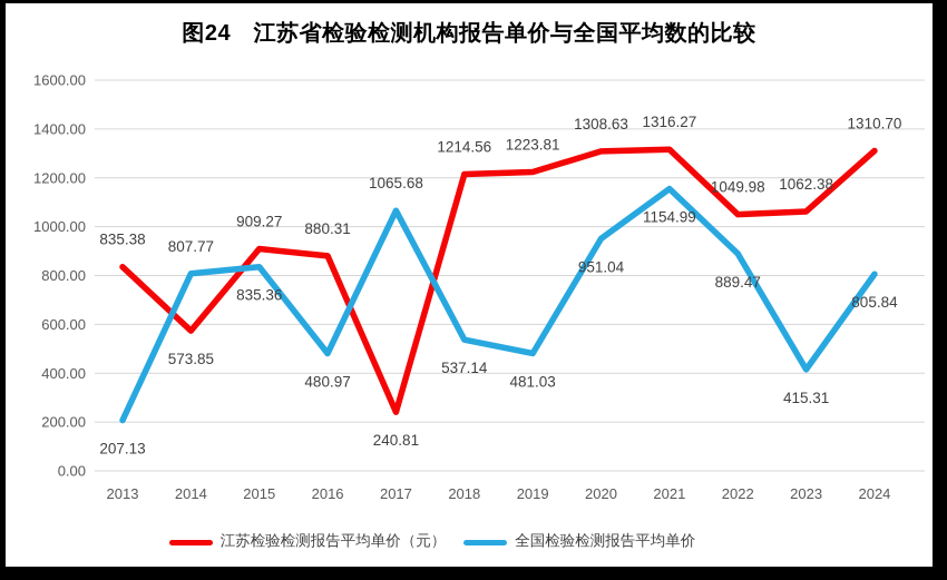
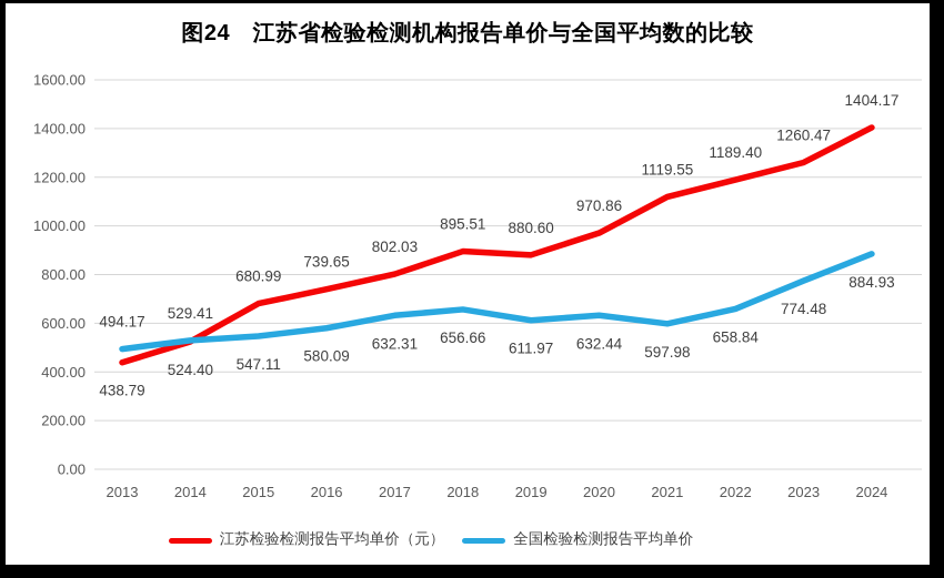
江苏检验检测报告平均单价（元）/2013: 835.38 -> 438.79
全国检验检测报告平均单价/2013: 207.13 -> 494.17
江苏检验检测报告平均单价（元）/2014: 573.85 -> 524.40
全国检验检测报告平均单价/2014: 807.77 -> 529.41
江苏检验检测报告平均单价（元）/2015: 909.27 -> 680.99
全国检验检测报告平均单价/2015: 835.36 -> 547.11
江苏检验检测报告平均单价（元）/2016: 880.31 -> 739.65
全国检验检测报告平均单价/2016: 480.97 -> 580.09
江苏检验检测报告平均单价（元）/2017: 240.81 -> 802.03
全国检验检测报告平均单价/2017: 1065.68 -> 632.31
江苏检验检测报告平均单价（元）/2018: 1214.56 -> 895.51
全国检验检测报告平均单价/2018: 537.14 -> 656.66
江苏检验检测报告平均单价（元）/2019: 1223.81 -> 880.60
全国检验检测报告平均单价/2019: 481.03 -> 611.97
江苏检验检测报告平均单价（元）/2020: 1308.63 -> 970.86
全国检验检测报告平均单价/2020: 951.04 -> 632.44
江苏检验检测报告平均单价（元）/2021: 1316.27 -> 1119.55
全国检验检测报告平均单价/2021: 1154.99 -> 597.98
江苏检验检测报告平均单价（元）/2022: 1049.98 -> 1189.40
全国检验检测报告平均单价/2022: 889.47 -> 658.84
江苏检验检测报告平均单价（元）/2023: 1062.38 -> 1260.47
全国检验检测报告平均单价/2023: 415.31 -> 774.48
江苏检验检测报告平均单价（元）/2024: 1310.70 -> 1404.17
全国检验检测报告平均单价/2024: 805.84 -> 884.93
